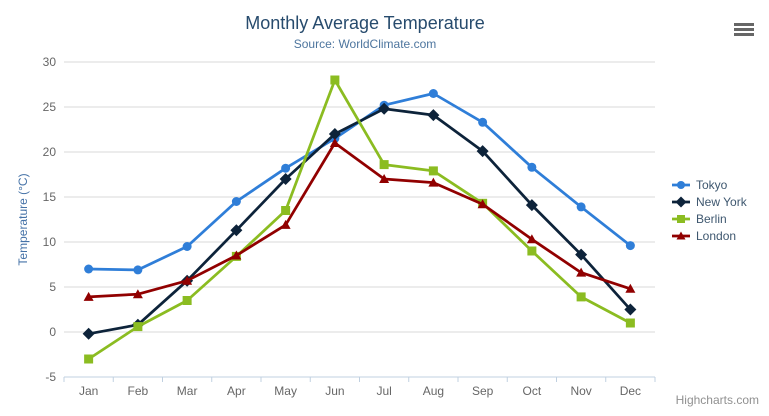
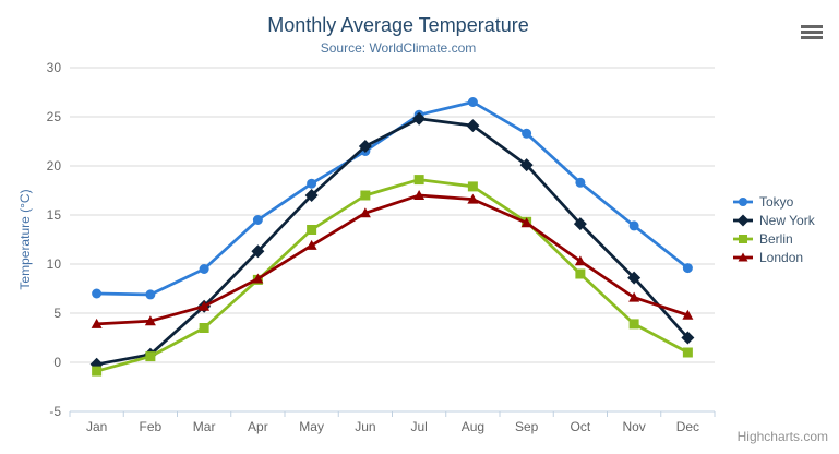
Berlin/Jan: -3 -> -1
Berlin/Jun: 28 -> 17
London/Jun: 21 -> 15
